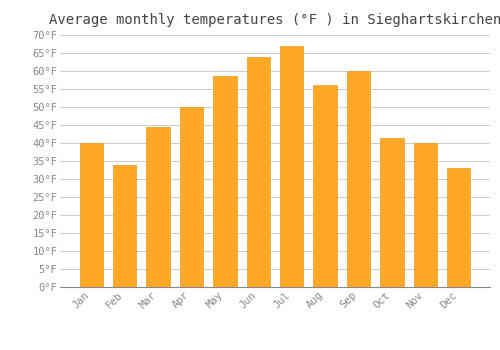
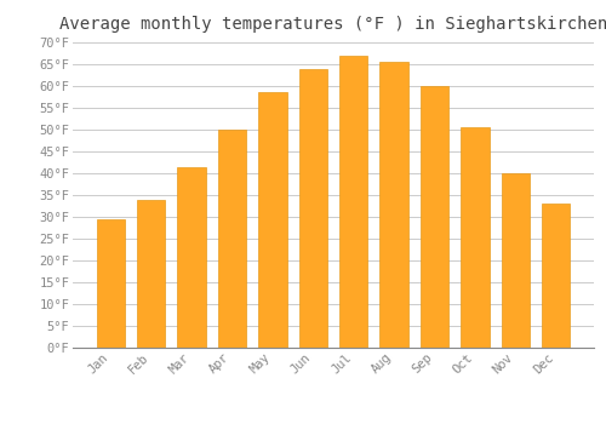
Jan: 40.0°F -> 29.5°F
Mar: 44.5°F -> 41.5°F
Aug: 56.0°F -> 65.5°F
Oct: 41.5°F -> 50.5°F
